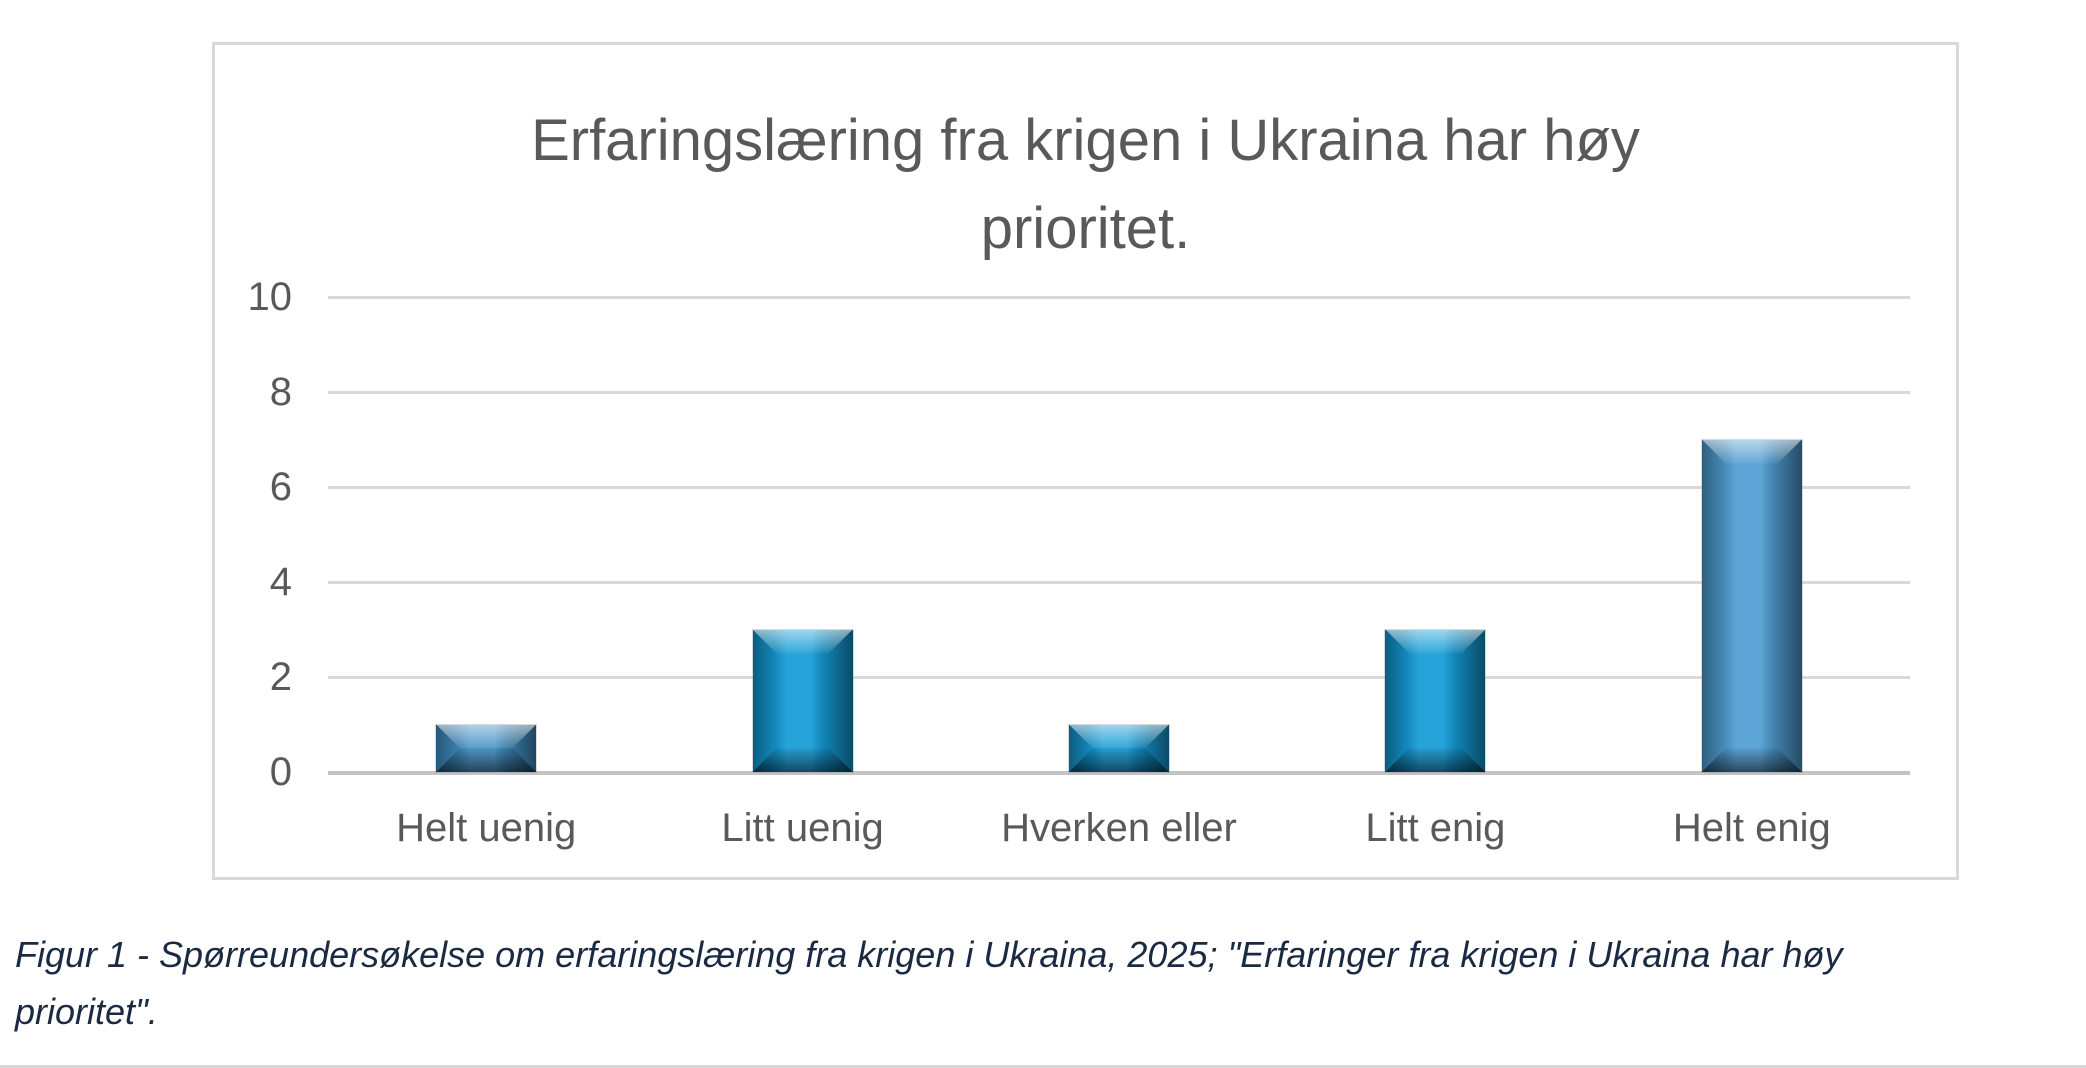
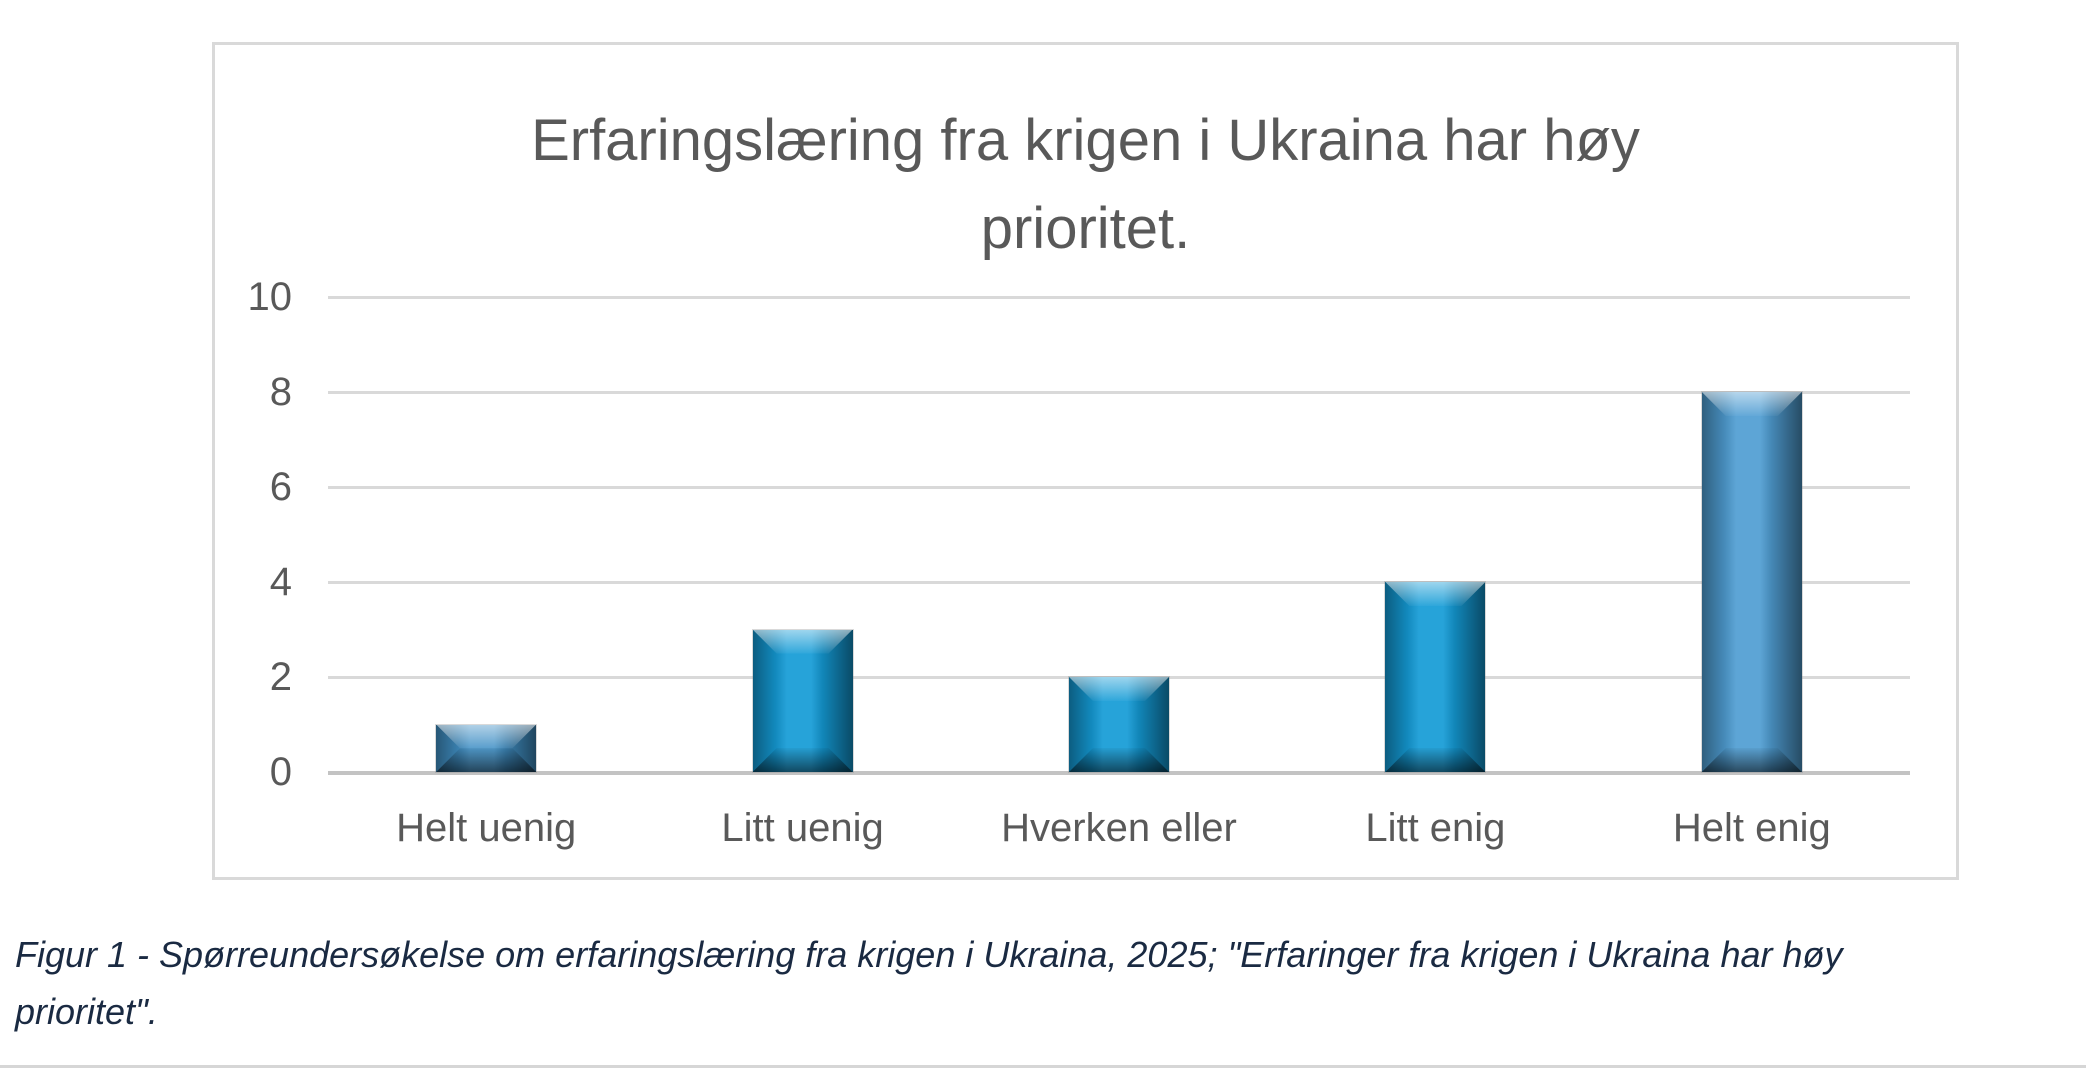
Hverken eller: 1 -> 2
Litt enig: 3 -> 4
Helt enig: 7 -> 8
